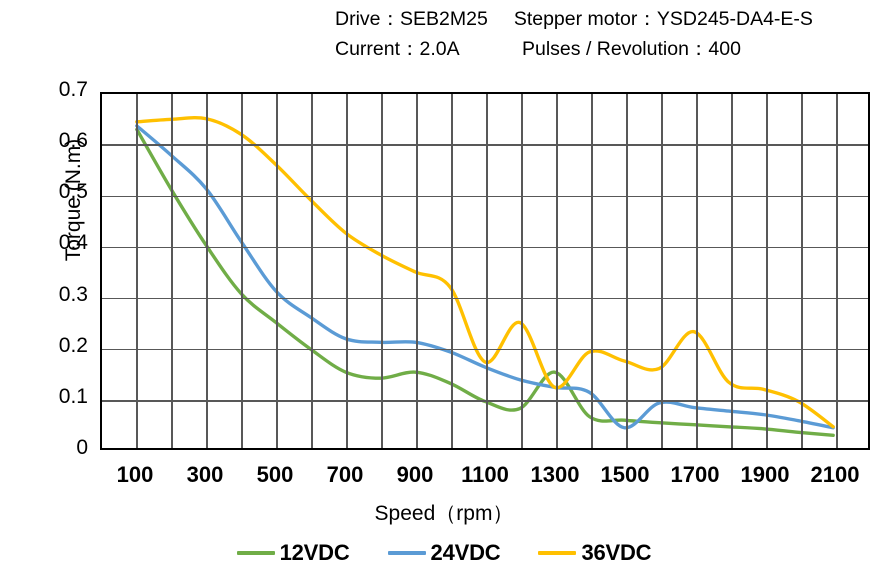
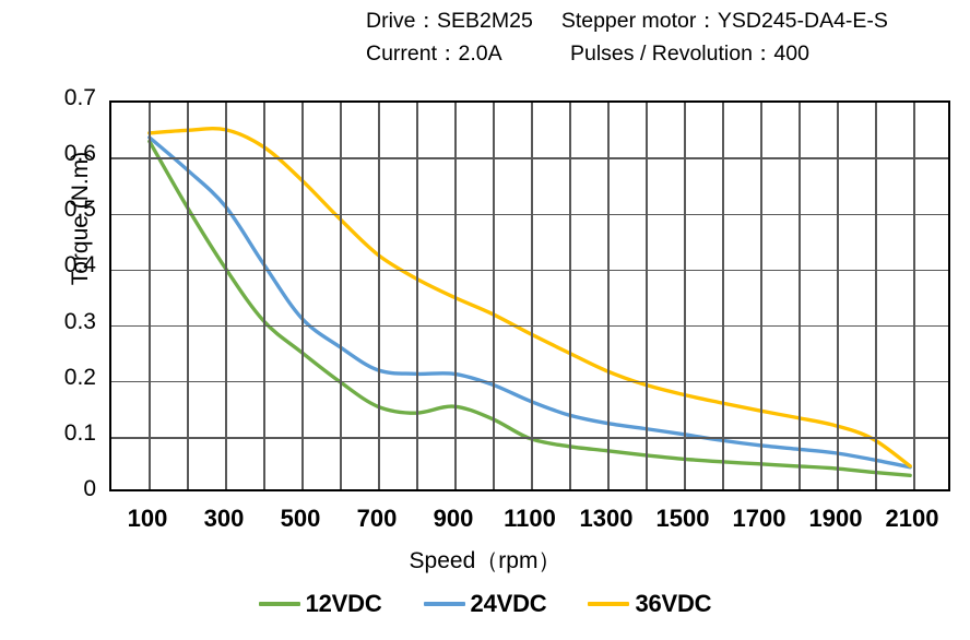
36VDC/1100: 0.17 -> 0.28
12VDC/1300: 0.15 -> 0.07
36VDC/1300: 0.12 -> 0.21
24VDC/1500: 0.04 -> 0.10
36VDC/1700: 0.23 -> 0.14
